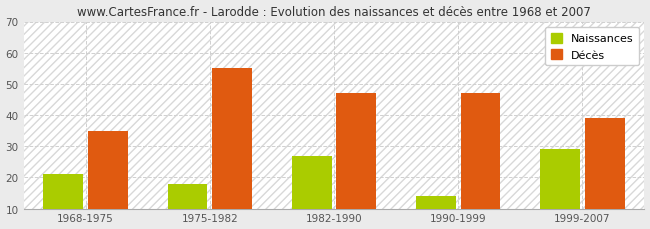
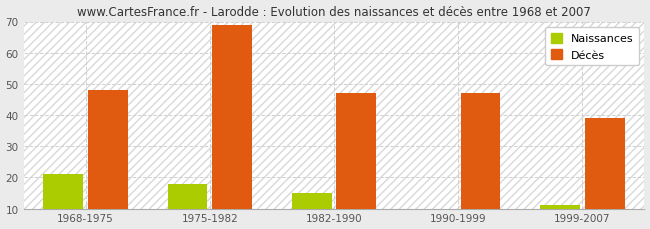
Décès/1968-1975: 35 -> 48
Décès/1975-1982: 55 -> 69
Naissances/1982-1990: 27 -> 15
Naissances/1990-1999: 14 -> 10
Naissances/1999-2007: 29 -> 11
